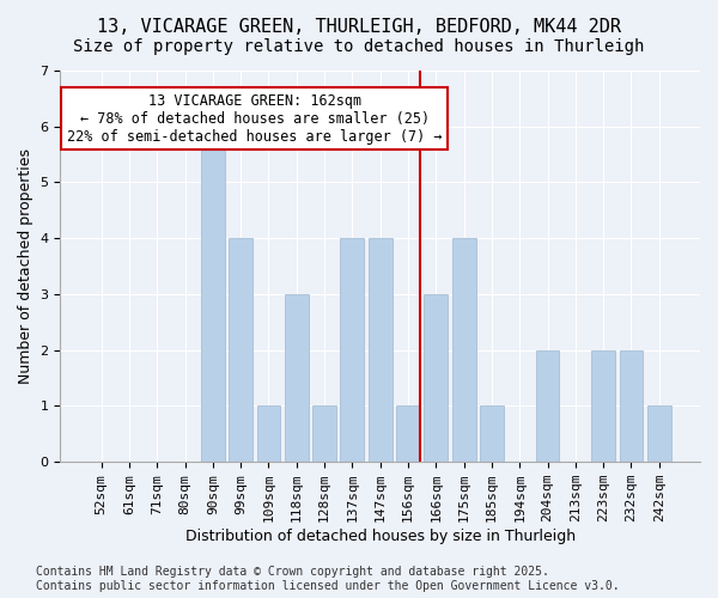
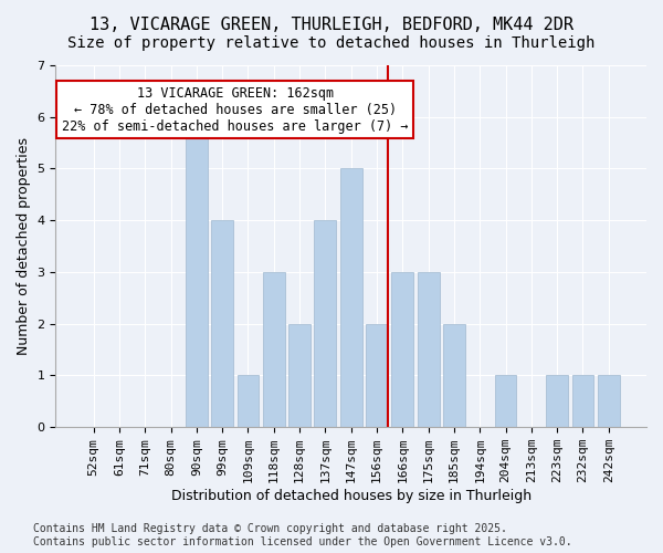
128sqm: 1 -> 2
147sqm: 4 -> 5
156sqm: 1 -> 2
175sqm: 4 -> 3
185sqm: 1 -> 2
204sqm: 2 -> 1
223sqm: 2 -> 1
232sqm: 2 -> 1
